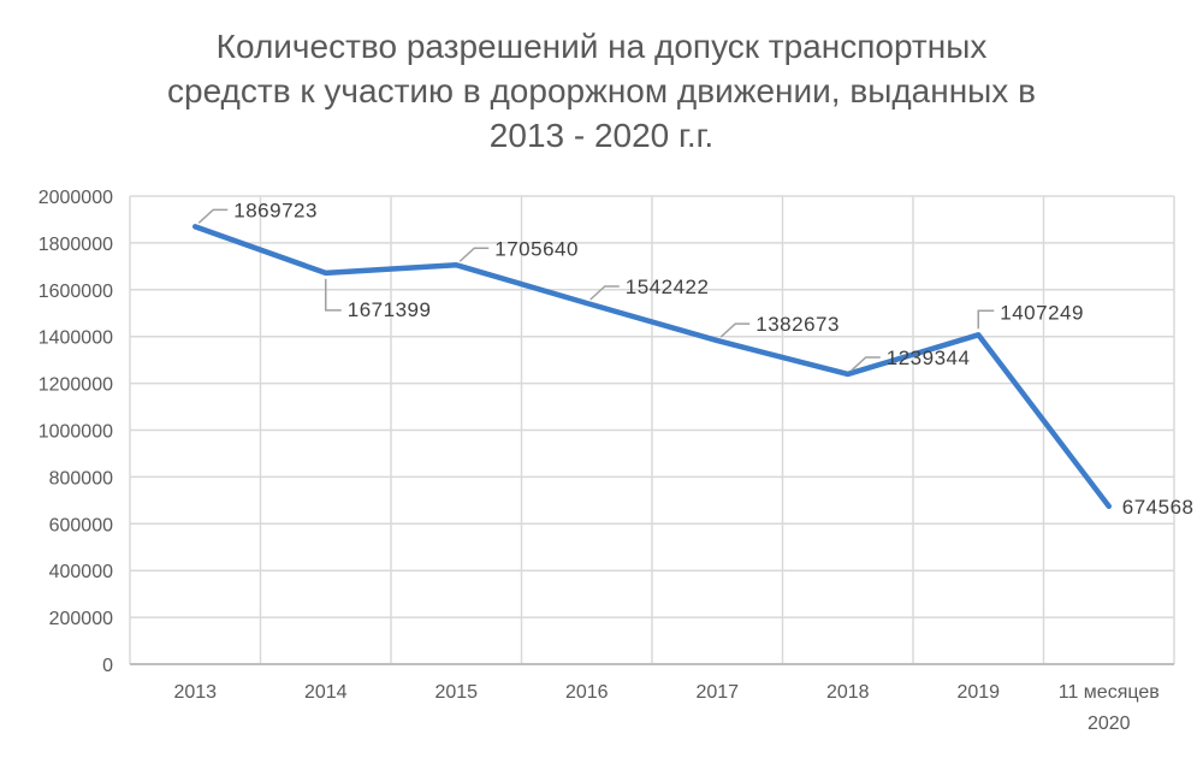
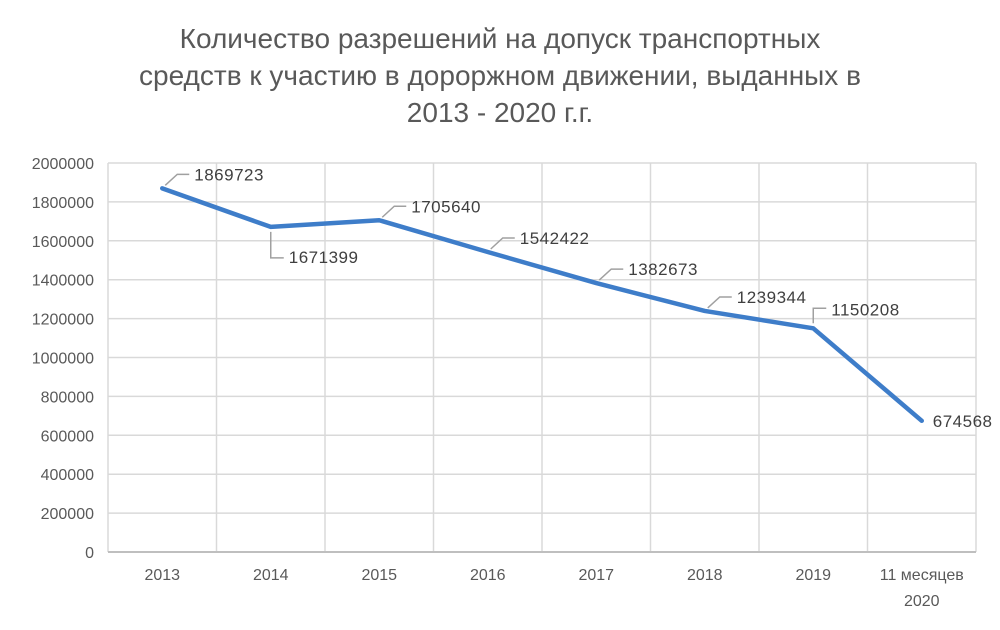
2019: 1407249 -> 1150208
